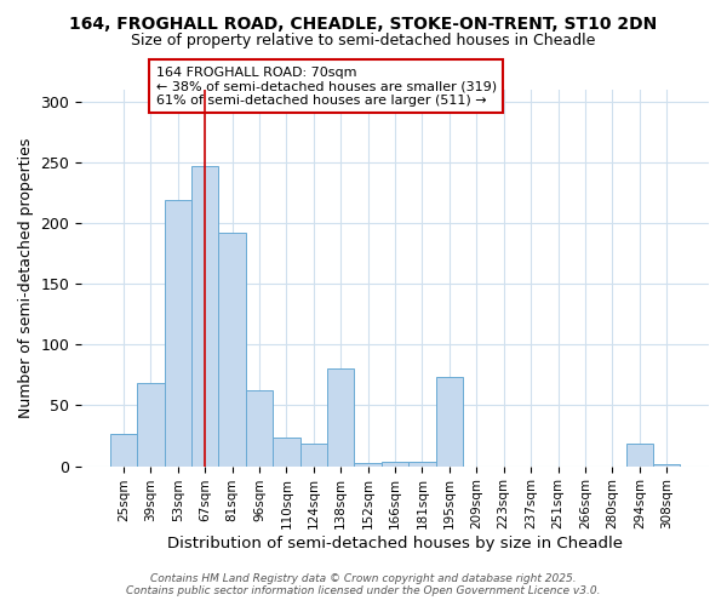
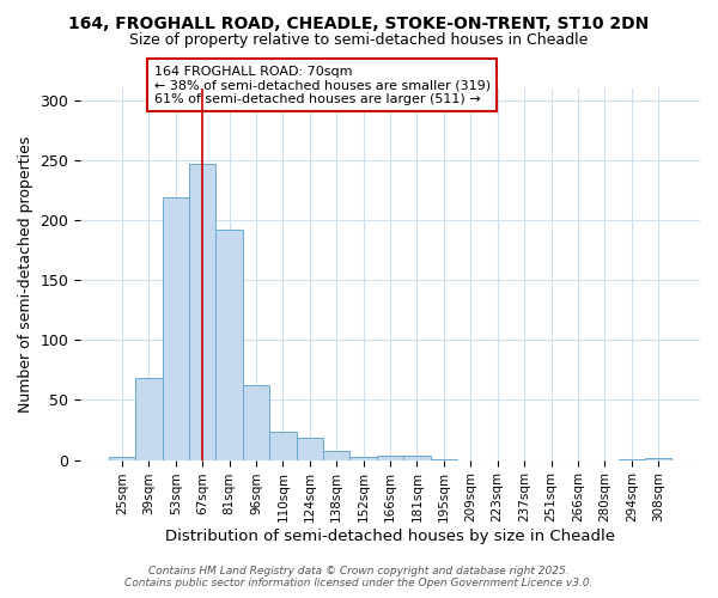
25sqm: 27 -> 3
138sqm: 80 -> 8
195sqm: 73 -> 1
294sqm: 19 -> 1
